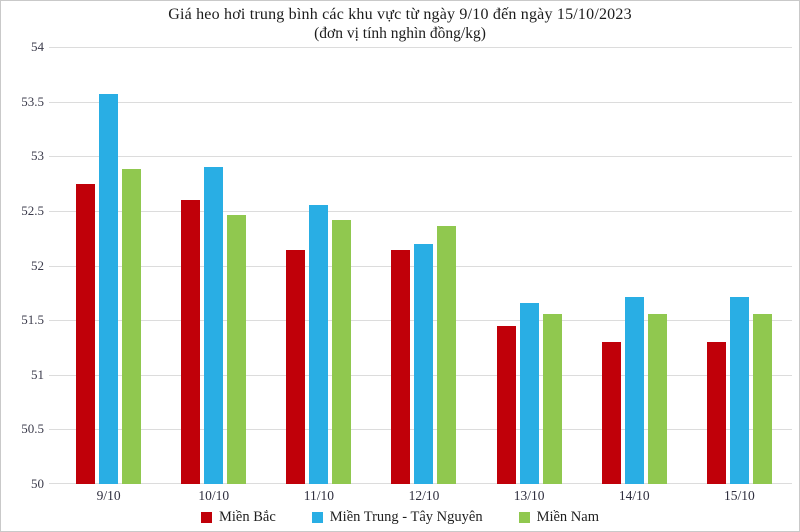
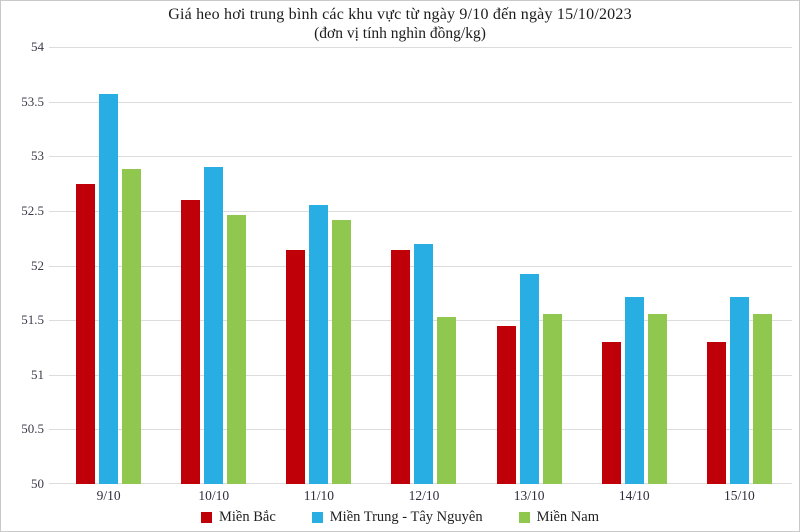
Miền Nam/12/10: 52.36 -> 51.53
Miền Trung - Tây Nguyên/13/10: 51.66 -> 51.92
